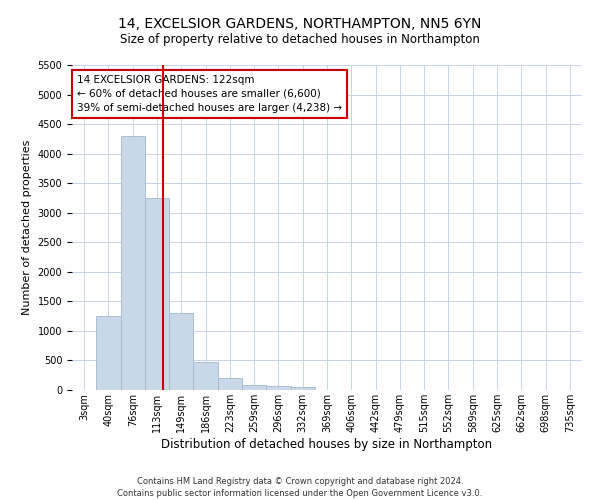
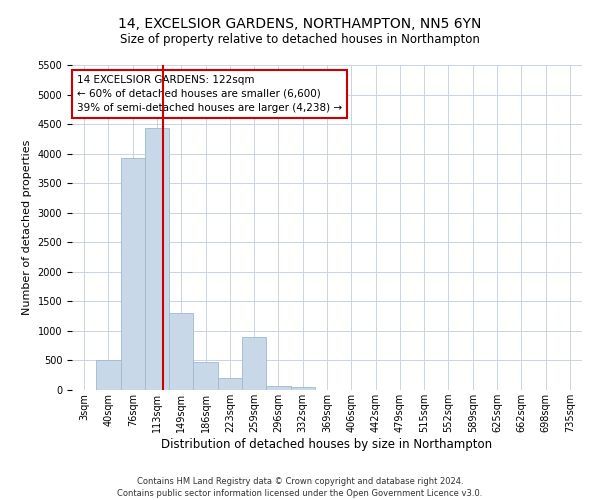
40sqm: 1250 -> 500
76sqm: 4300 -> 3920
113sqm: 3250 -> 4440
259sqm: 90 -> 900
